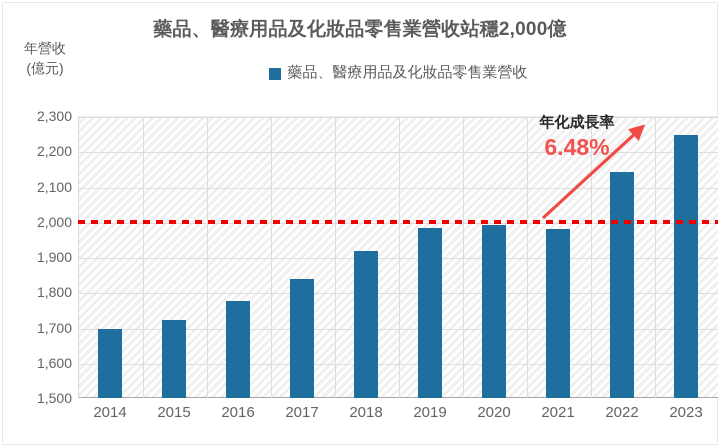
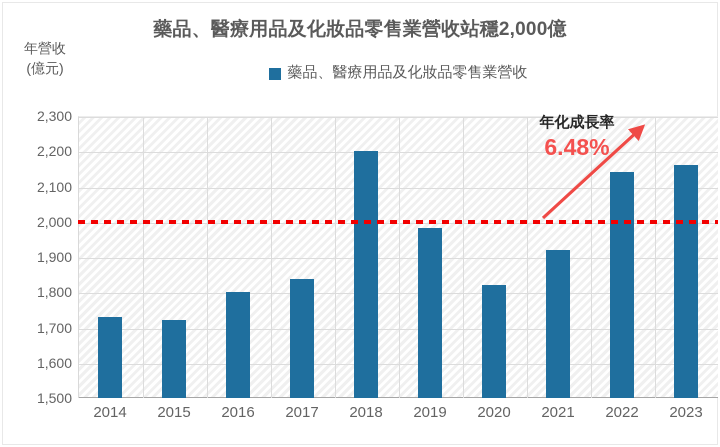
2014: 1700 -> 1730
2016: 1780 -> 1800
2018: 1920 -> 2200
2020: 1990 -> 1820
2021: 1980 -> 1920
2023: 2250 -> 2160
